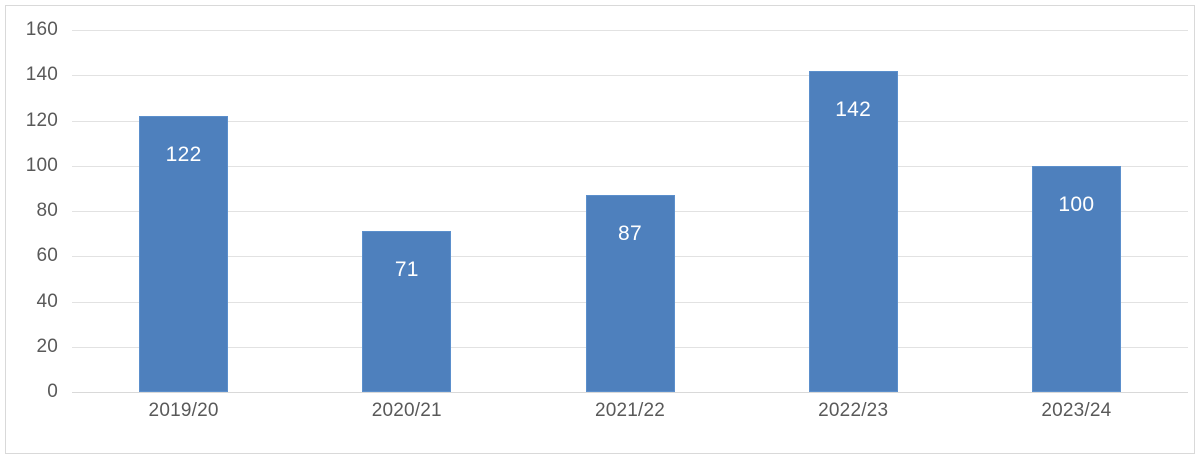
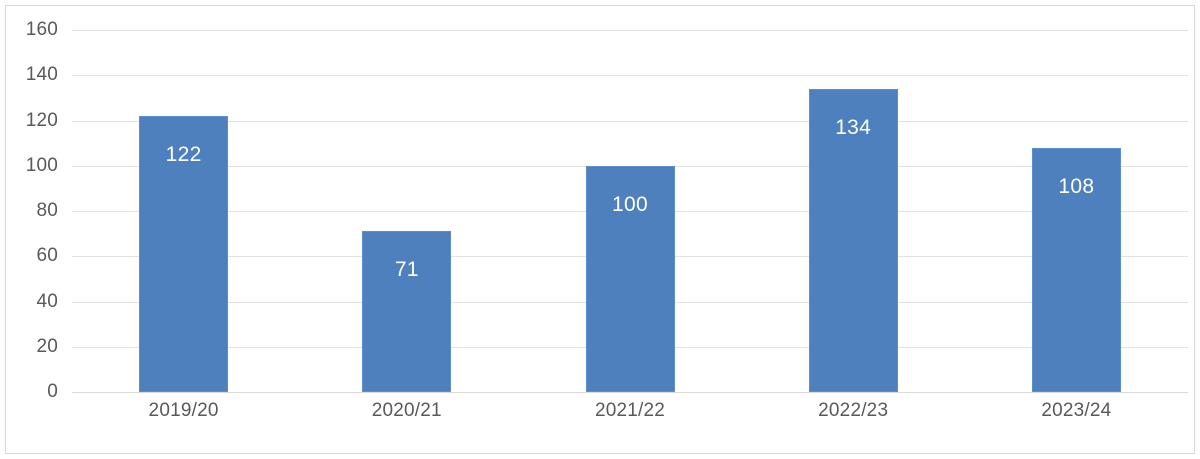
2021/22: 87 -> 100
2022/23: 142 -> 134
2023/24: 100 -> 108
